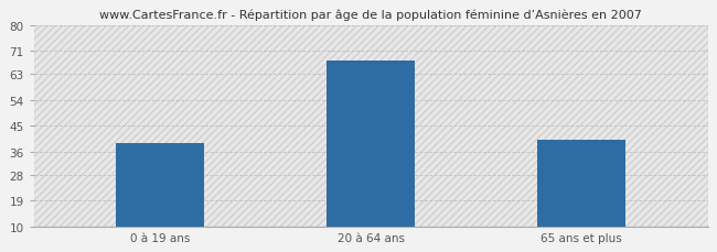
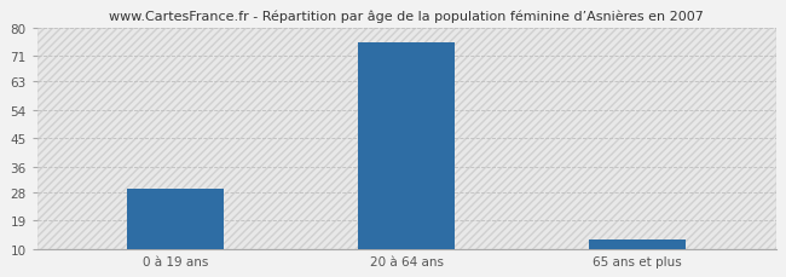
0 à 19 ans: 39.0 -> 29.0
20 à 64 ans: 67.5 -> 75.5
65 ans et plus: 40.0 -> 13.0
